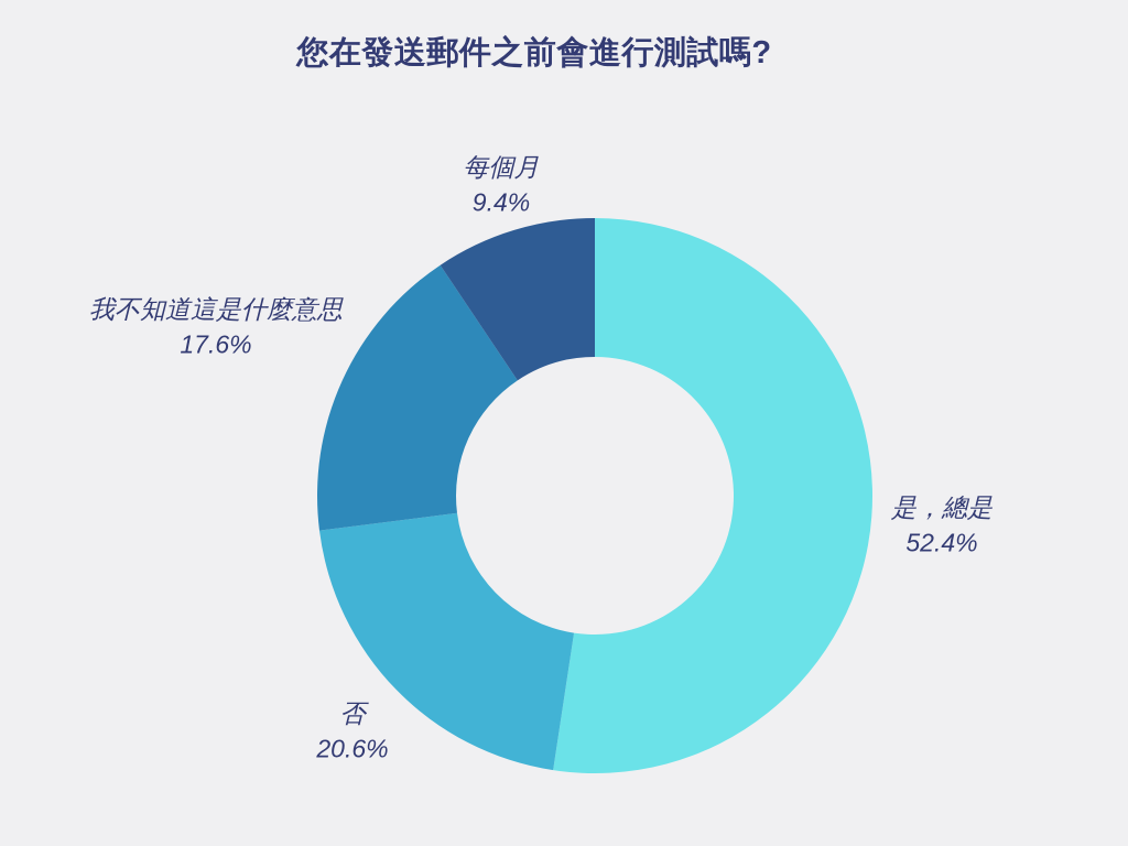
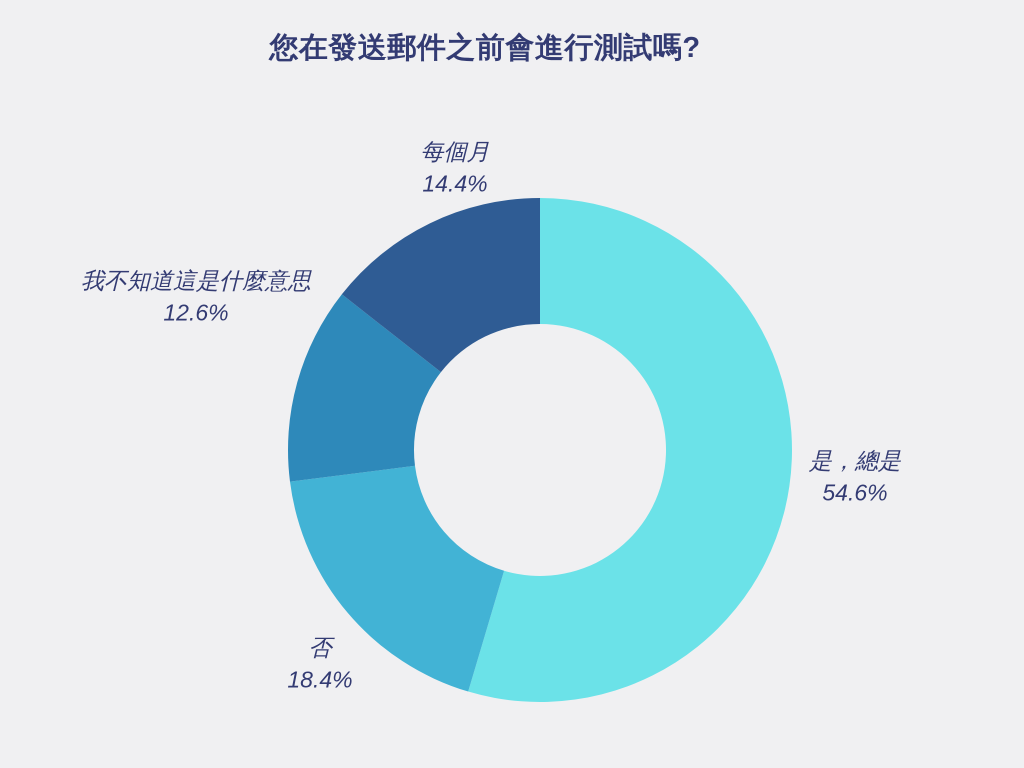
是，總是: 52.4% -> 54.6%
否: 20.6% -> 18.4%
我不知道這是什麼意思: 17.6% -> 12.6%
每個月: 9.4% -> 14.4%
